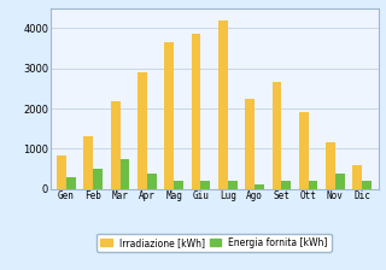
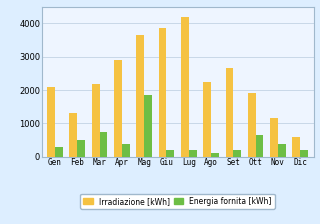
Irradiazione [kWh]/Gen: 820 -> 2100
Energia fornita [kWh]/Mag: 200 -> 1850
Energia fornita [kWh]/Ott: 210 -> 650
